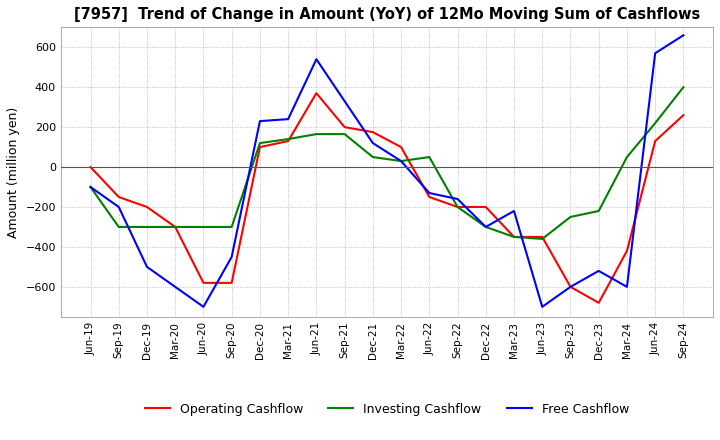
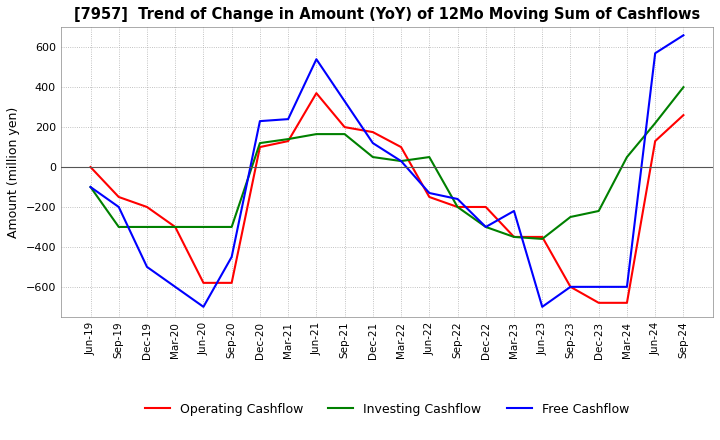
Free Cashflow/Dec-23: -520 -> -600
Operating Cashflow/Mar-24: -420 -> -680
